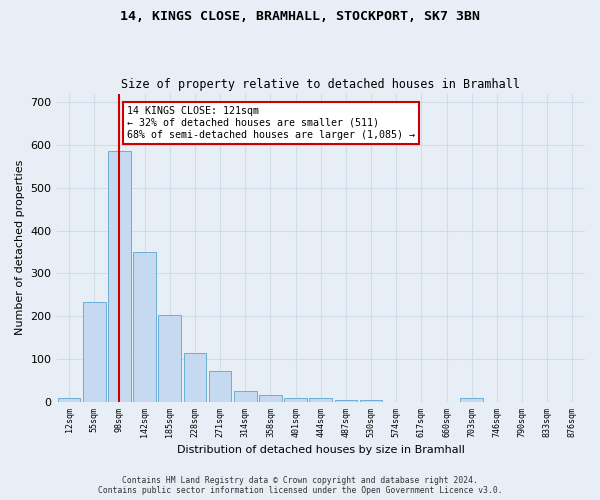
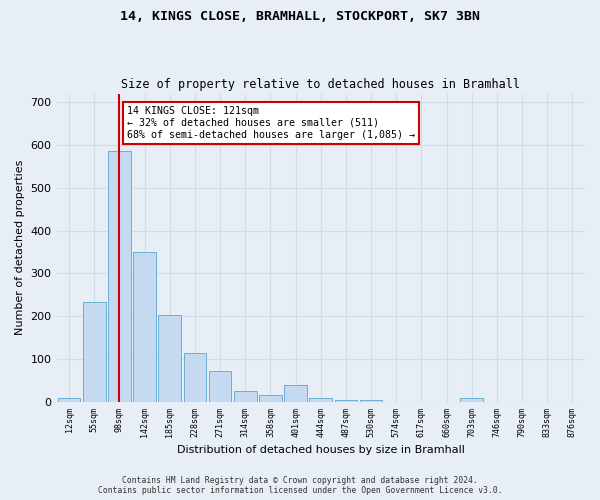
401sqm: 10 -> 40
